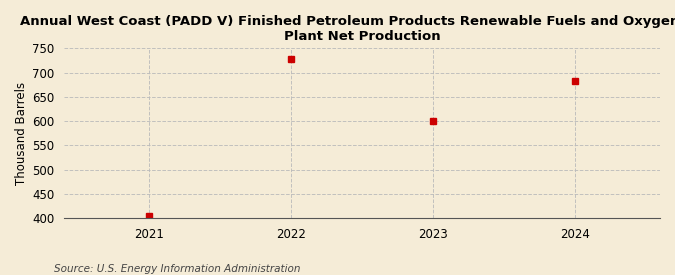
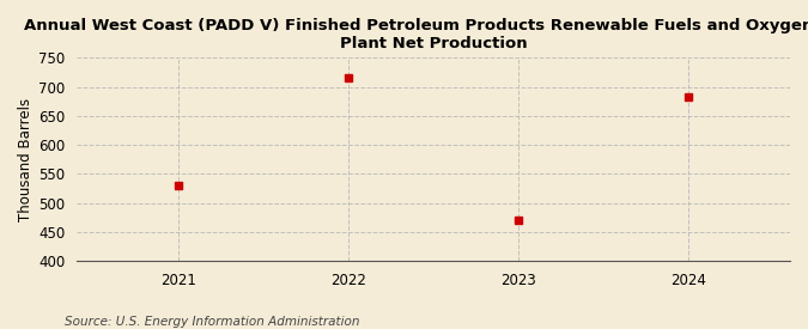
2021: 405 -> 530
2022: 729 -> 715
2023: 601 -> 470
